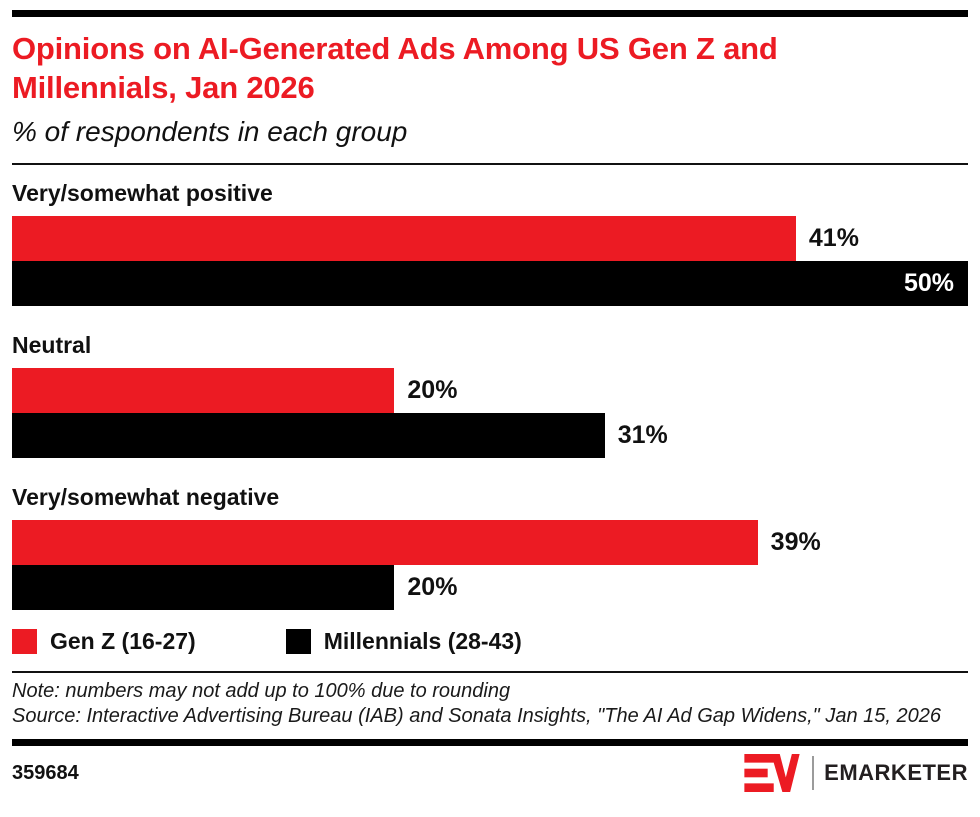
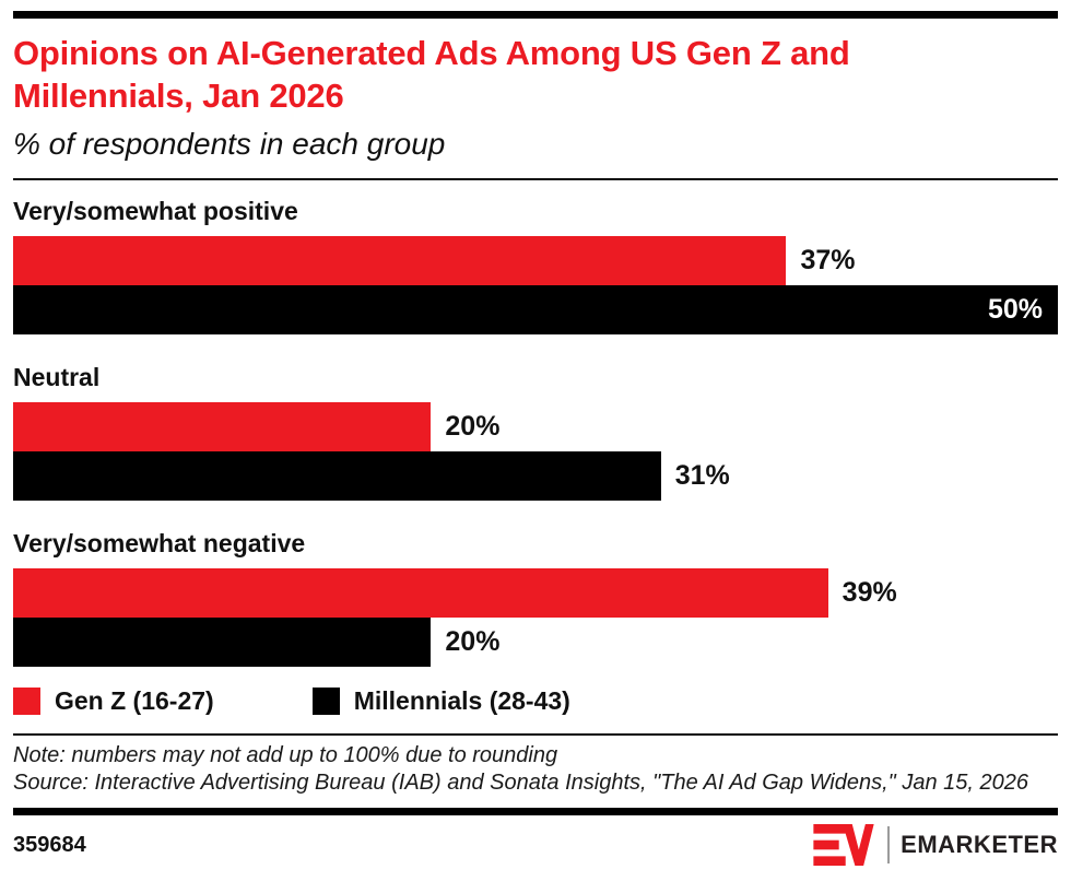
Gen Z (16-27)/Very/somewhat positive: 41% -> 37%
